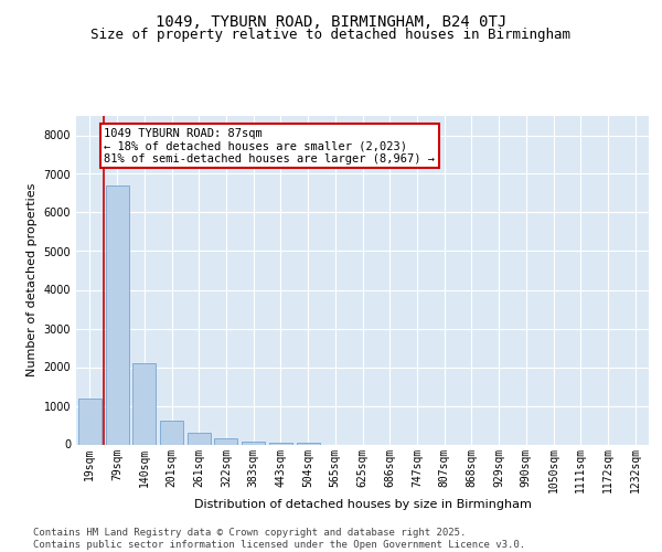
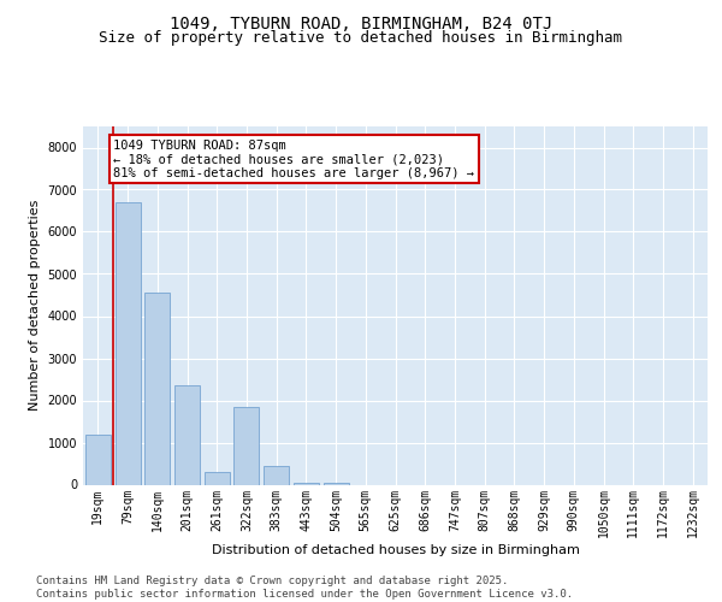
140sqm: 2100 -> 4550
201sqm: 620 -> 2350
322sqm: 150 -> 1850
383sqm: 60 -> 450
